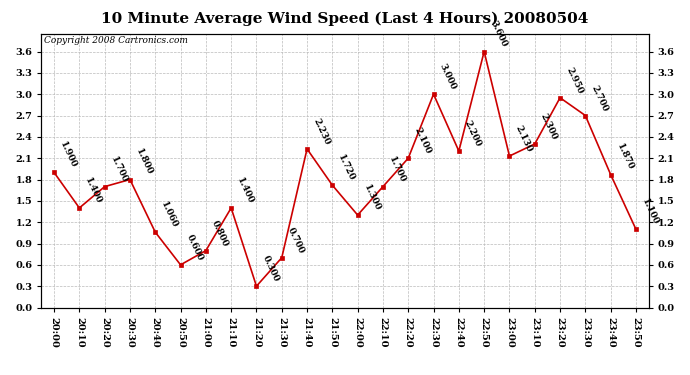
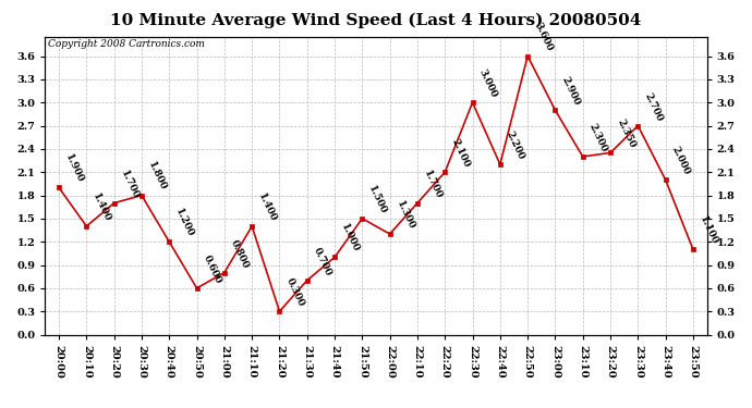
20:40: 1.060 -> 1.200
21:40: 2.230 -> 1.000
21:50: 1.720 -> 1.500
23:00: 2.130 -> 2.900
23:20: 2.950 -> 2.350
23:40: 1.870 -> 2.000
